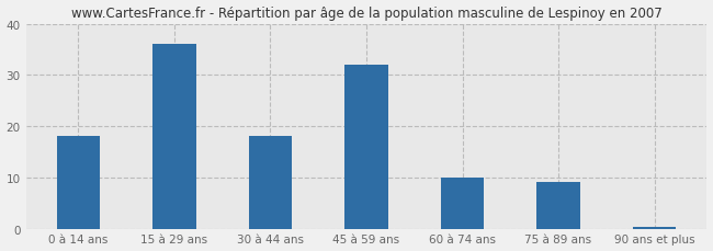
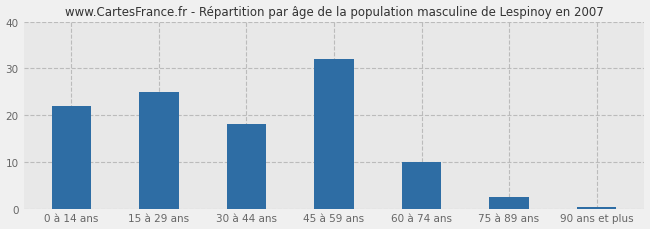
0 à 14 ans: 18.0 -> 22.0
15 à 29 ans: 36.0 -> 25.0
75 à 89 ans: 9.0 -> 2.5
